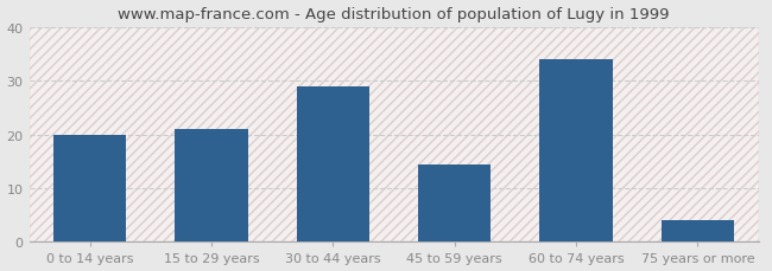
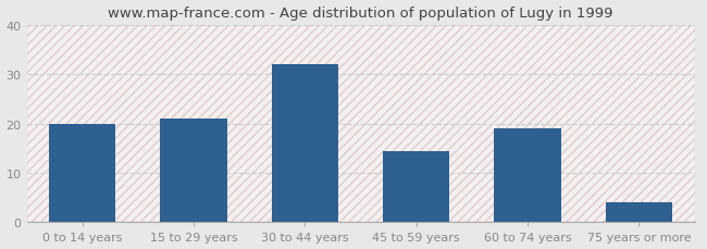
30 to 44 years: 29.0 -> 32.0
60 to 74 years: 34.0 -> 19.0
